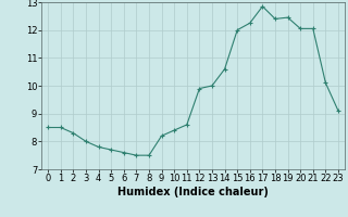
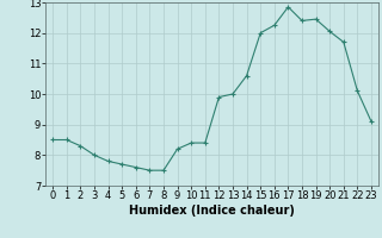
11: 8.60 -> 8.40
21: 12.05 -> 11.70
